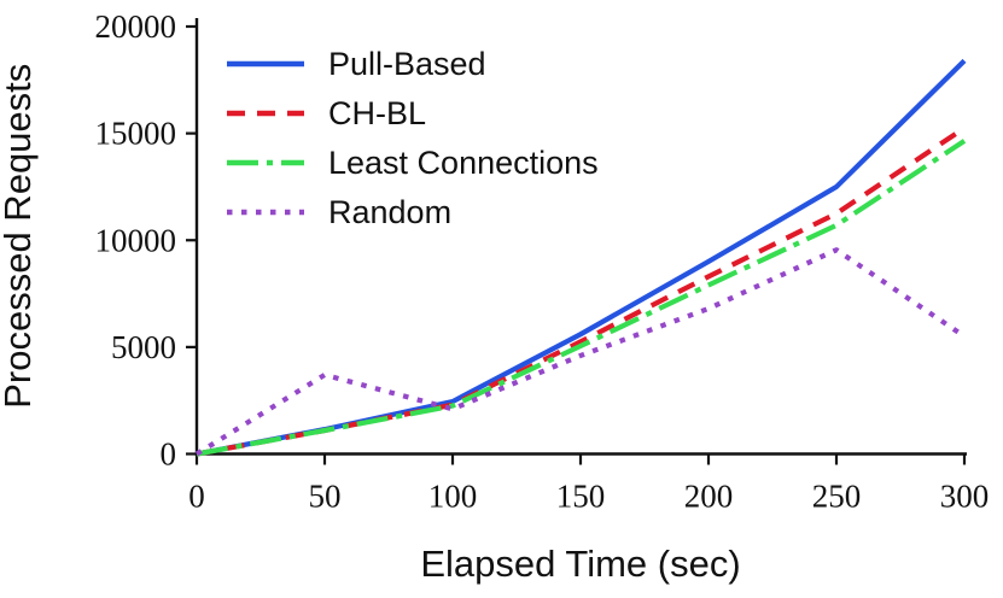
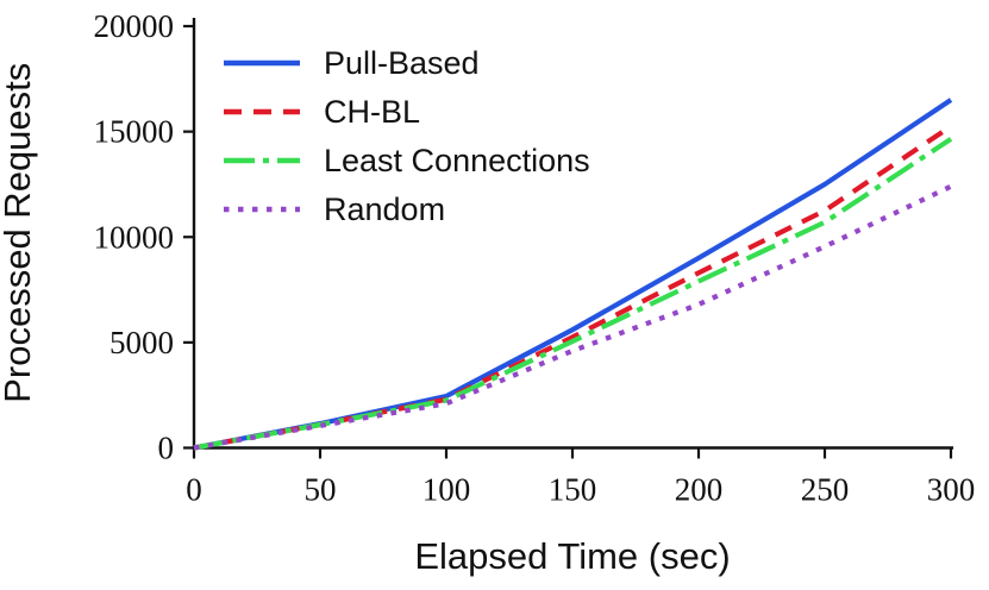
Random/50: 3700 -> 1000
Pull-Based/300: 18400 -> 16500
Random/300: 5500 -> 12400
